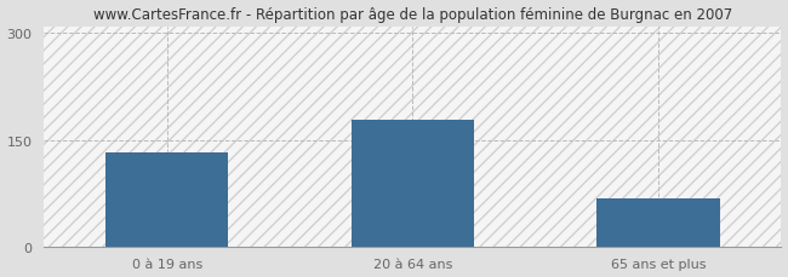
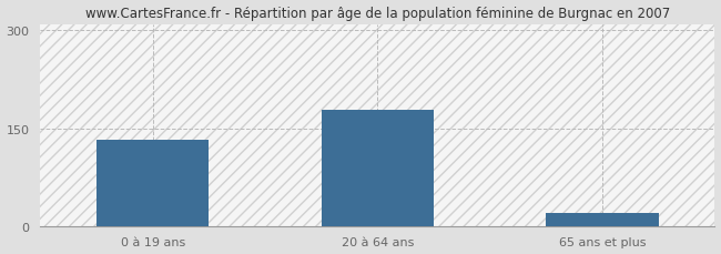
65 ans et plus: 68 -> 20
